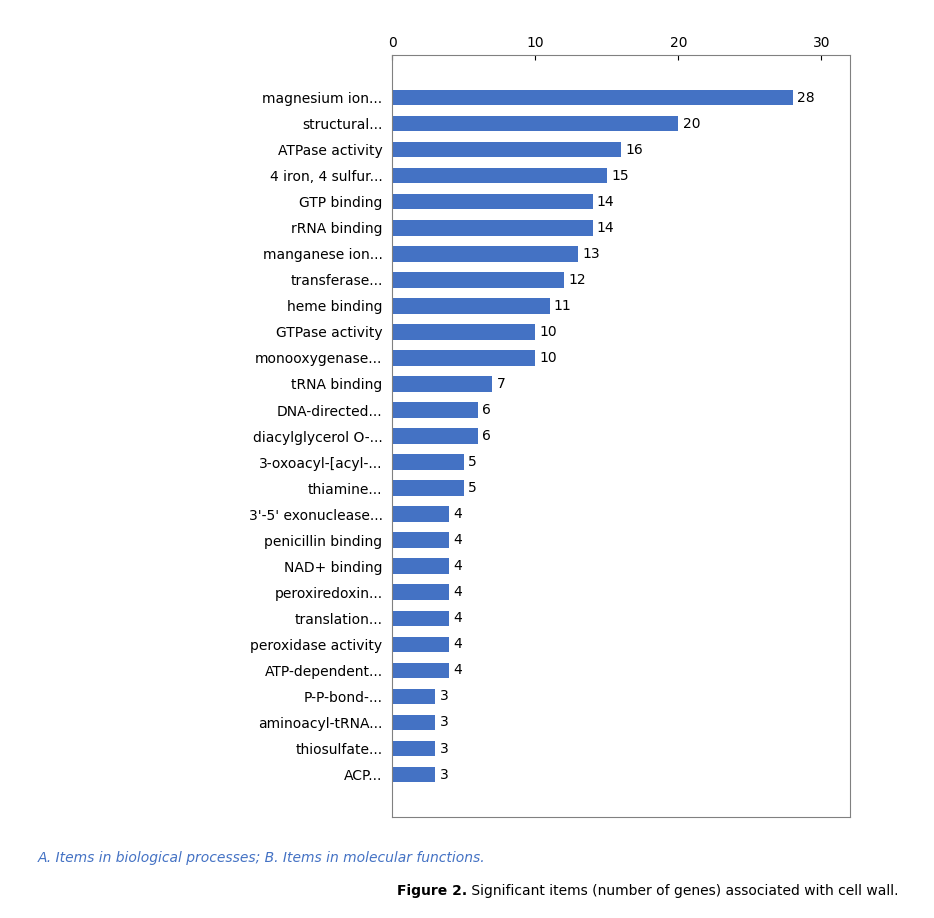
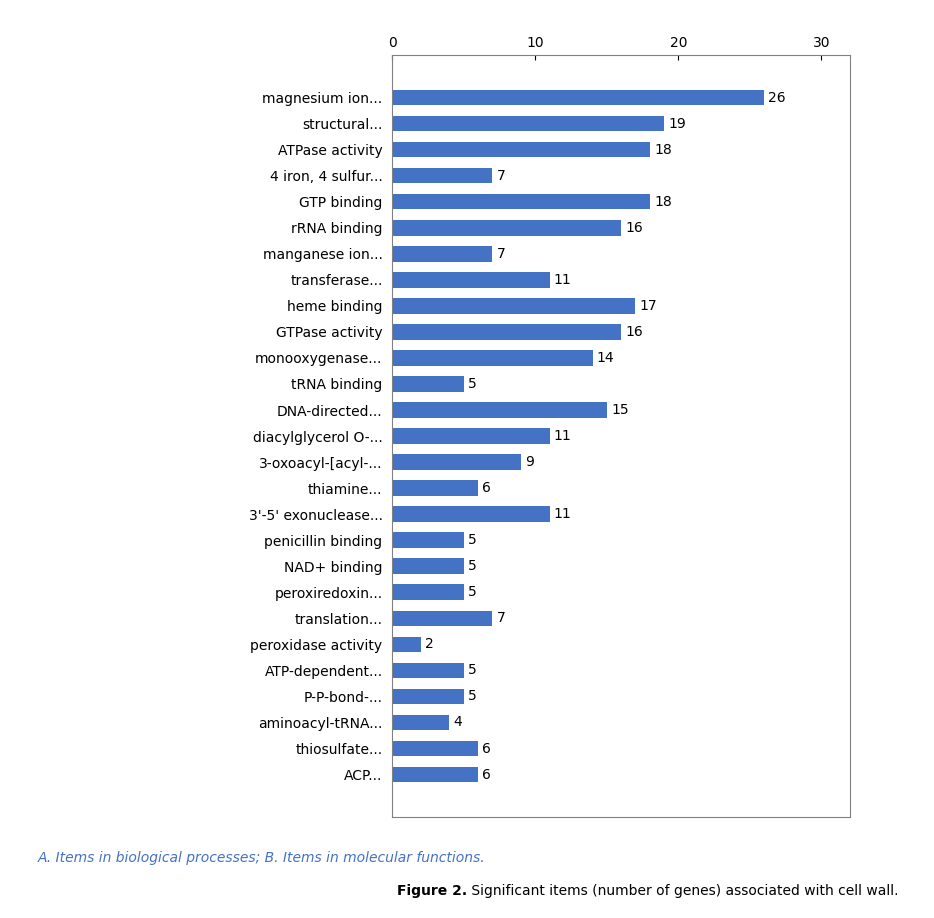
magnesium ion...: 28 -> 26
structural...: 20 -> 19
ATPase activity: 16 -> 18
4 iron, 4 sulfur...: 15 -> 7
GTP binding: 14 -> 18
rRNA binding: 14 -> 16
manganese ion...: 13 -> 7
transferase...: 12 -> 11
heme binding: 11 -> 17
GTPase activity: 10 -> 16
monooxygenase...: 10 -> 14
tRNA binding: 7 -> 5
DNA-directed...: 6 -> 15
diacylglycerol O-...: 6 -> 11
3-oxoacyl-[acyl-...: 5 -> 9
thiamine...: 5 -> 6
3'-5' exonuclease...: 4 -> 11
penicillin binding: 4 -> 5
NAD+ binding: 4 -> 5
peroxiredoxin...: 4 -> 5
translation...: 4 -> 7
peroxidase activity: 4 -> 2
ATP-dependent...: 4 -> 5
P-P-bond-...: 3 -> 5
aminoacyl-tRNA...: 3 -> 4
thiosulfate...: 3 -> 6
ACP...: 3 -> 6
